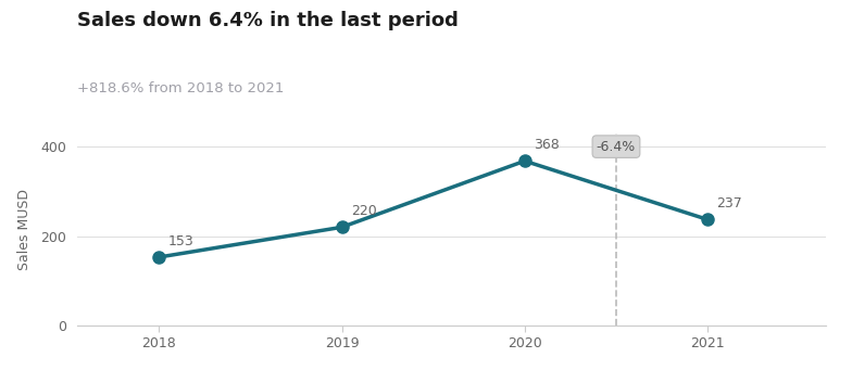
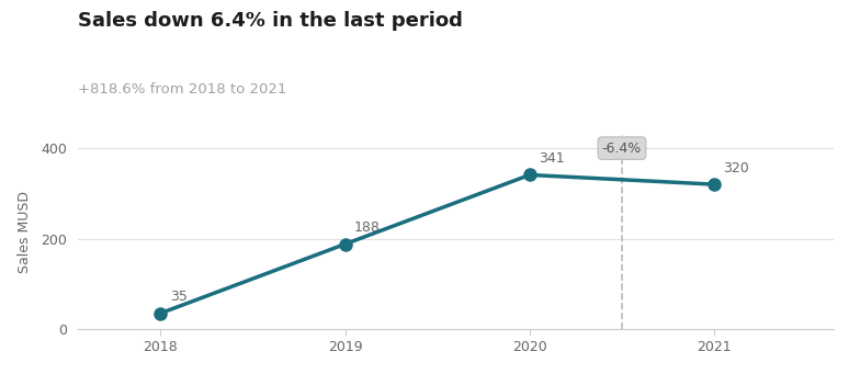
2018: 153 -> 35
2019: 220 -> 188
2020: 368 -> 341
2021: 237 -> 320
